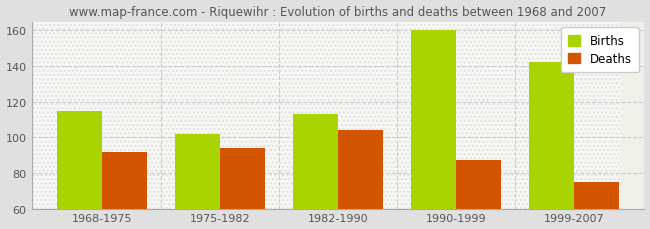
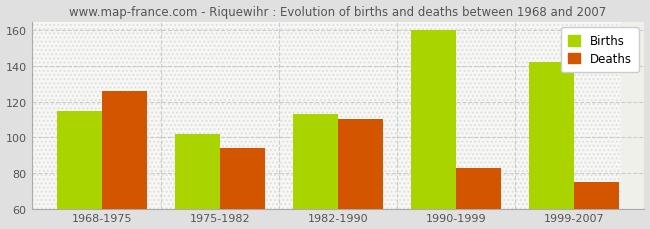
Deaths/1968-1975: 92 -> 126
Deaths/1982-1990: 104 -> 110
Deaths/1990-1999: 87 -> 83
